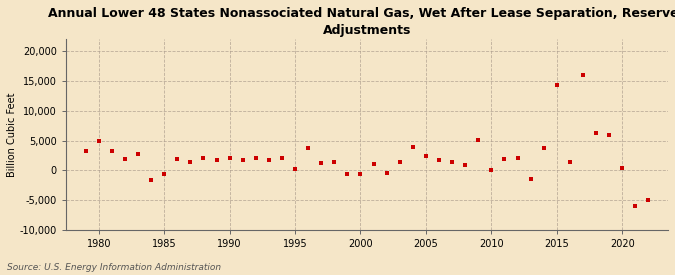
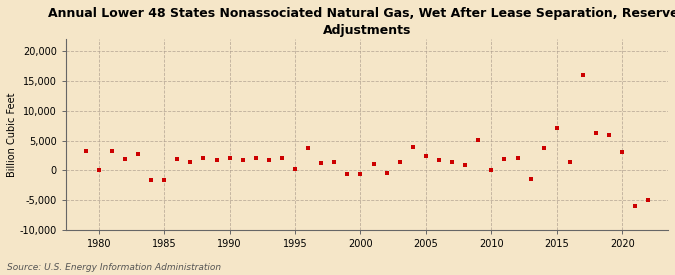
1980: 5,000 -> 100
1985: -600 -> -1,700
2015: 14,400 -> 7,200
2020: 400 -> 3,000
